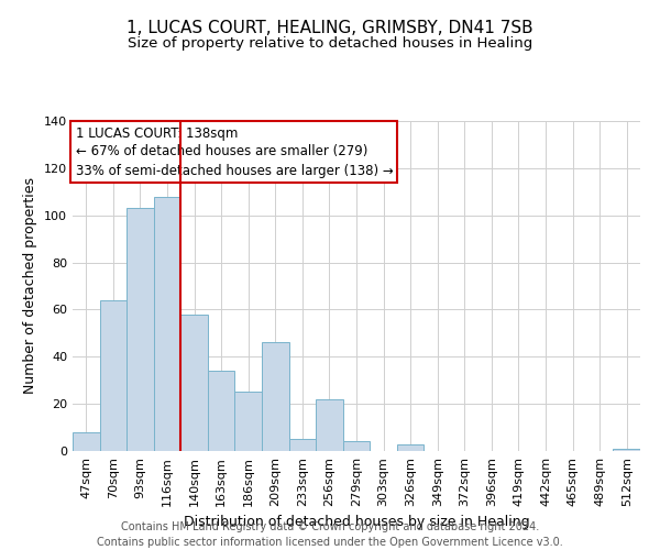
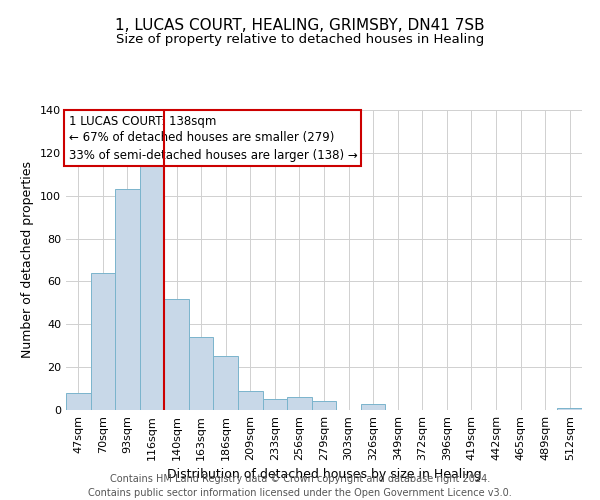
116sqm: 108 -> 115
140sqm: 58 -> 52
209sqm: 46 -> 9
256sqm: 22 -> 6
